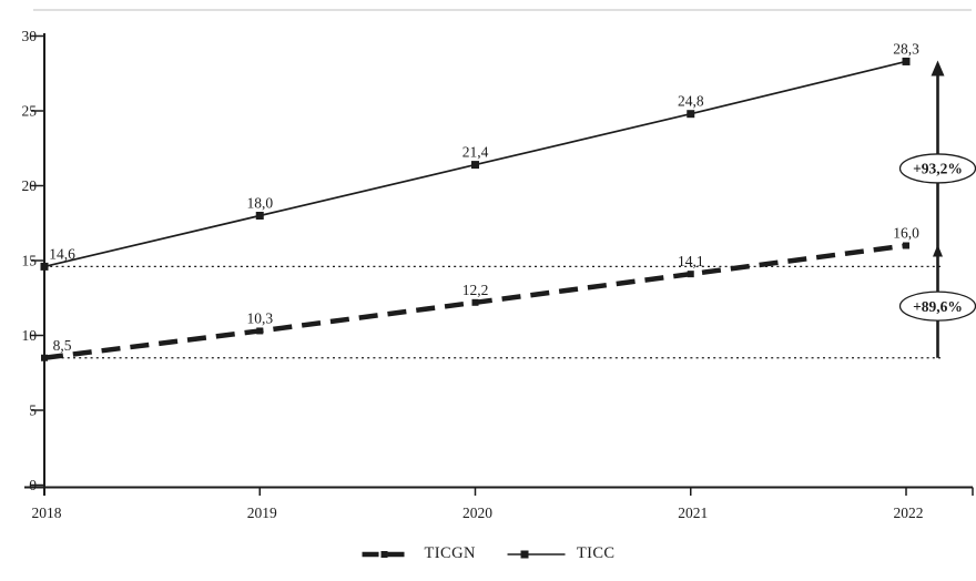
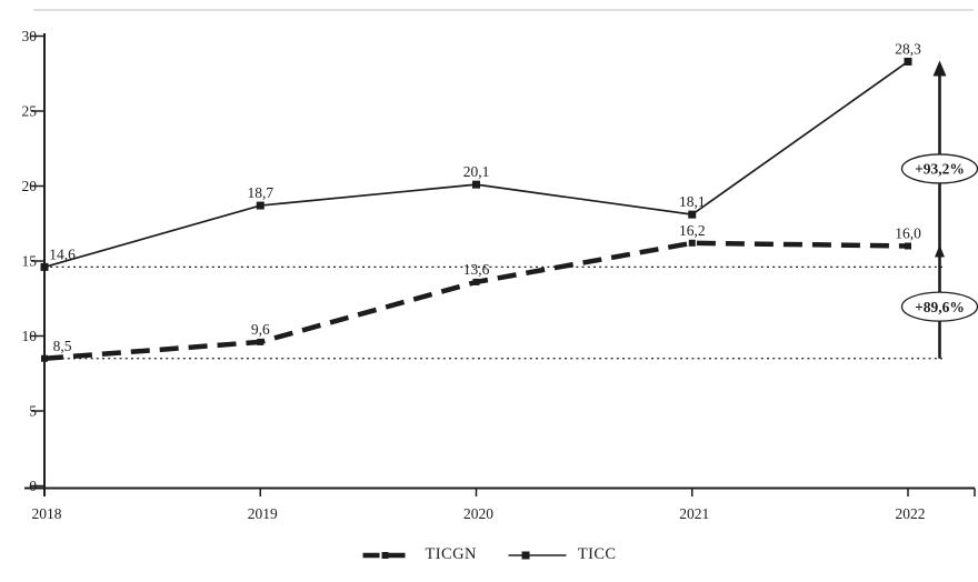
TICGN/2019: 10,3 -> 9,6
TICC/2019: 18,0 -> 18,7
TICGN/2020: 12,2 -> 13,6
TICC/2020: 21,4 -> 20,1
TICGN/2021: 14,1 -> 16,2
TICC/2021: 24,8 -> 18,1
